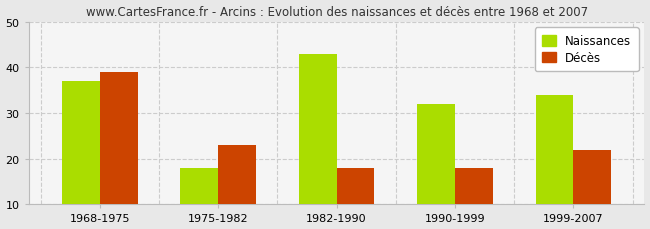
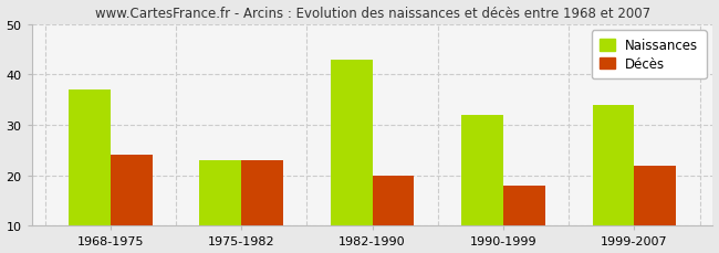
Décès/1968-1975: 39 -> 24
Naissances/1975-1982: 18 -> 23
Décès/1982-1990: 18 -> 20
